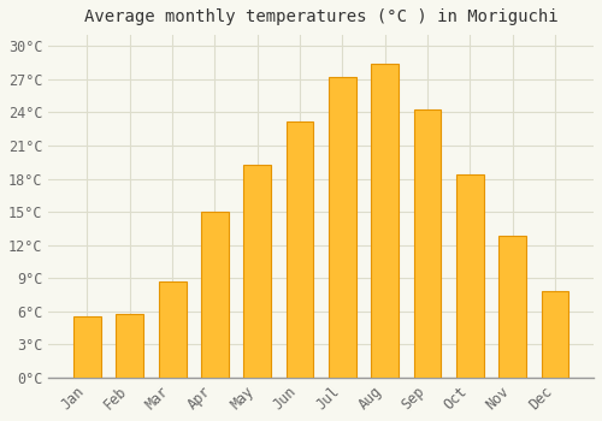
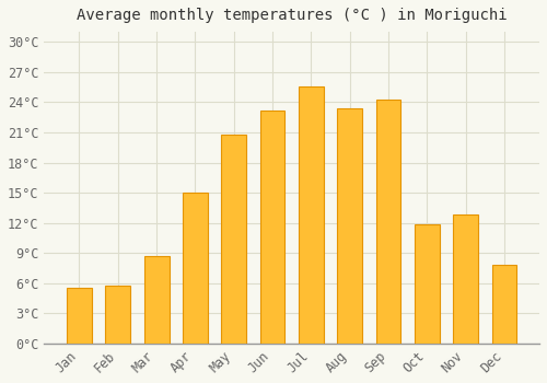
May: 19.3°C -> 20.8°C
Jul: 27.2°C -> 25.6°C
Aug: 28.4°C -> 23.4°C
Oct: 18.4°C -> 11.8°C
